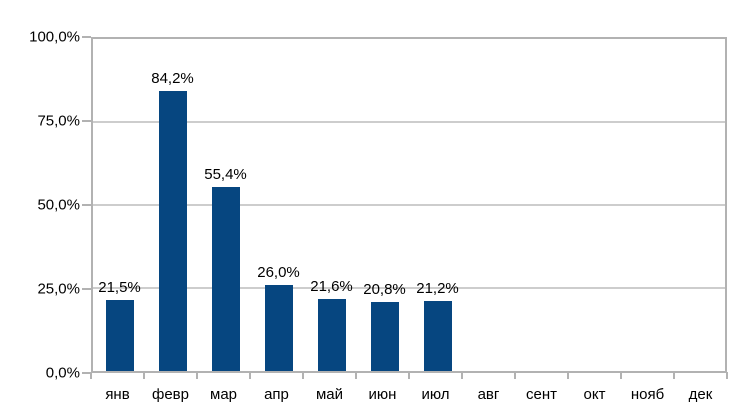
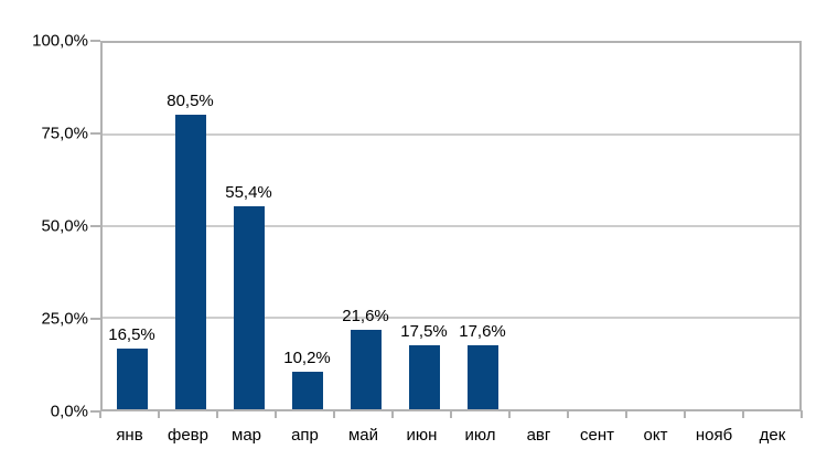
янв: 21,5% -> 16,5%
февр: 84,2% -> 80,5%
апр: 26,0% -> 10,2%
июн: 20,8% -> 17,5%
июл: 21,2% -> 17,6%
